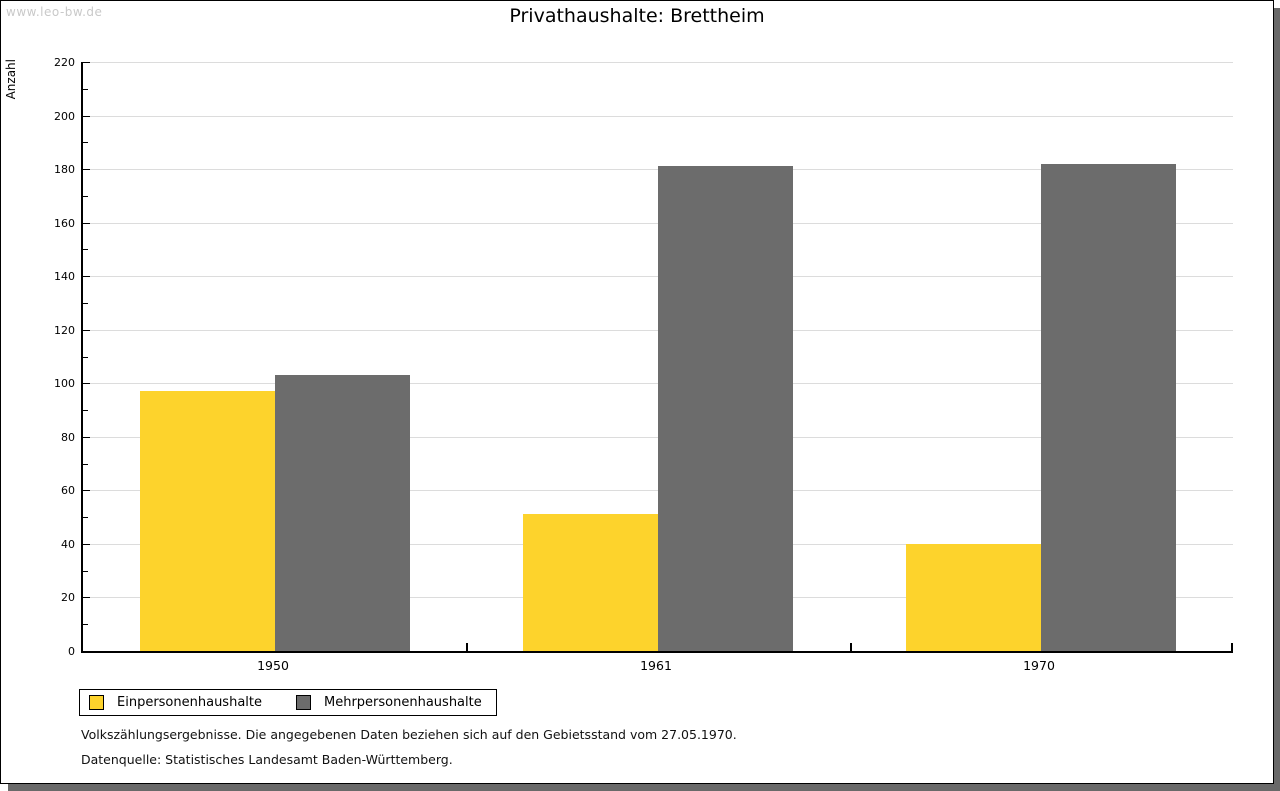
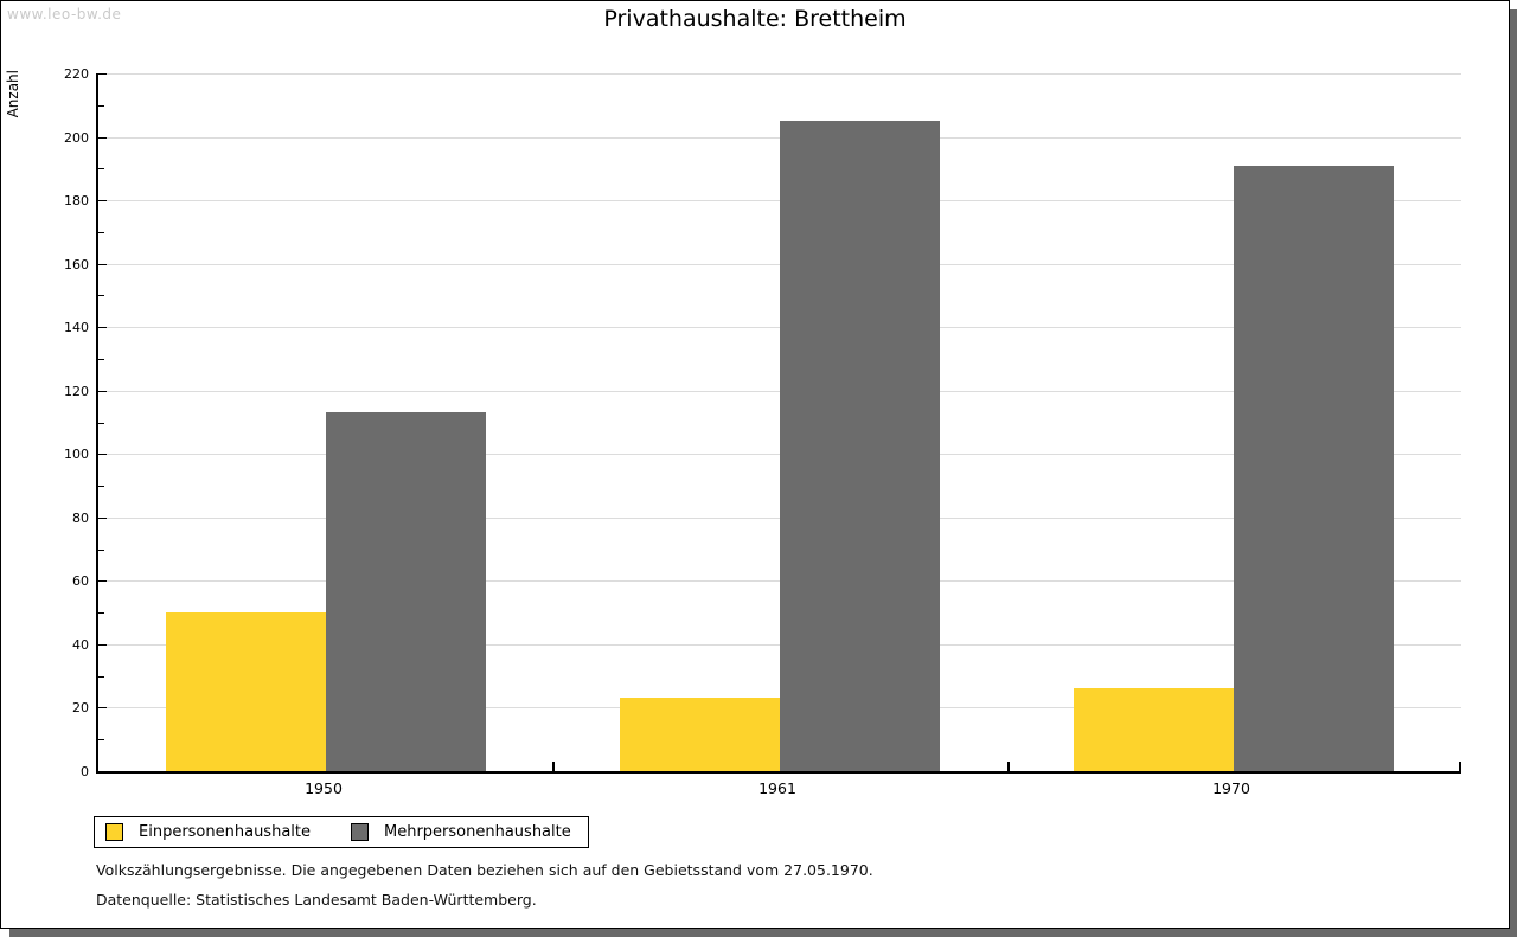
Einpersonenhaushalte/1950: 97 -> 50
Mehrpersonenhaushalte/1950: 103 -> 113
Einpersonenhaushalte/1961: 51 -> 23
Mehrpersonenhaushalte/1961: 181 -> 205
Einpersonenhaushalte/1970: 40 -> 26
Mehrpersonenhaushalte/1970: 182 -> 191
